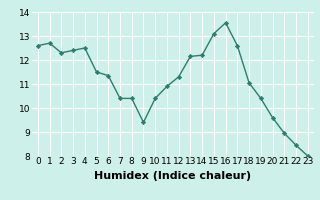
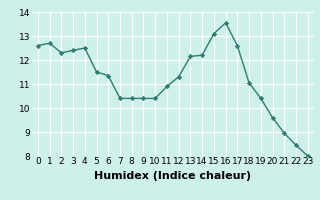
9: 9.40 -> 10.40
